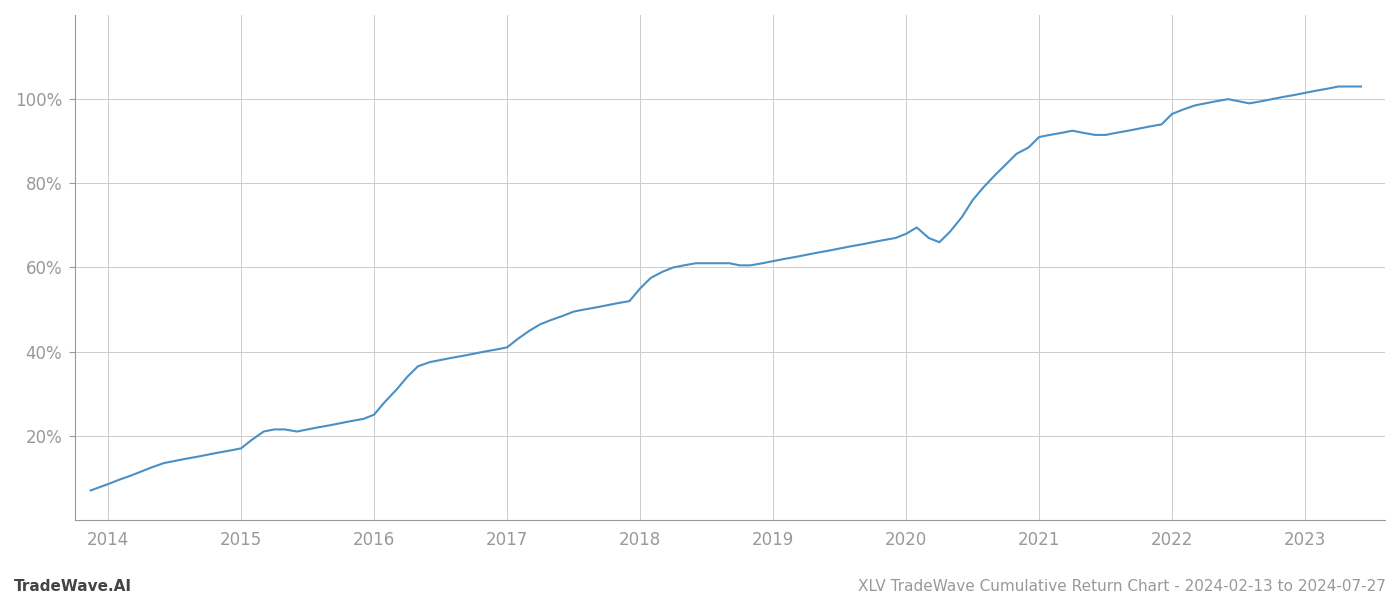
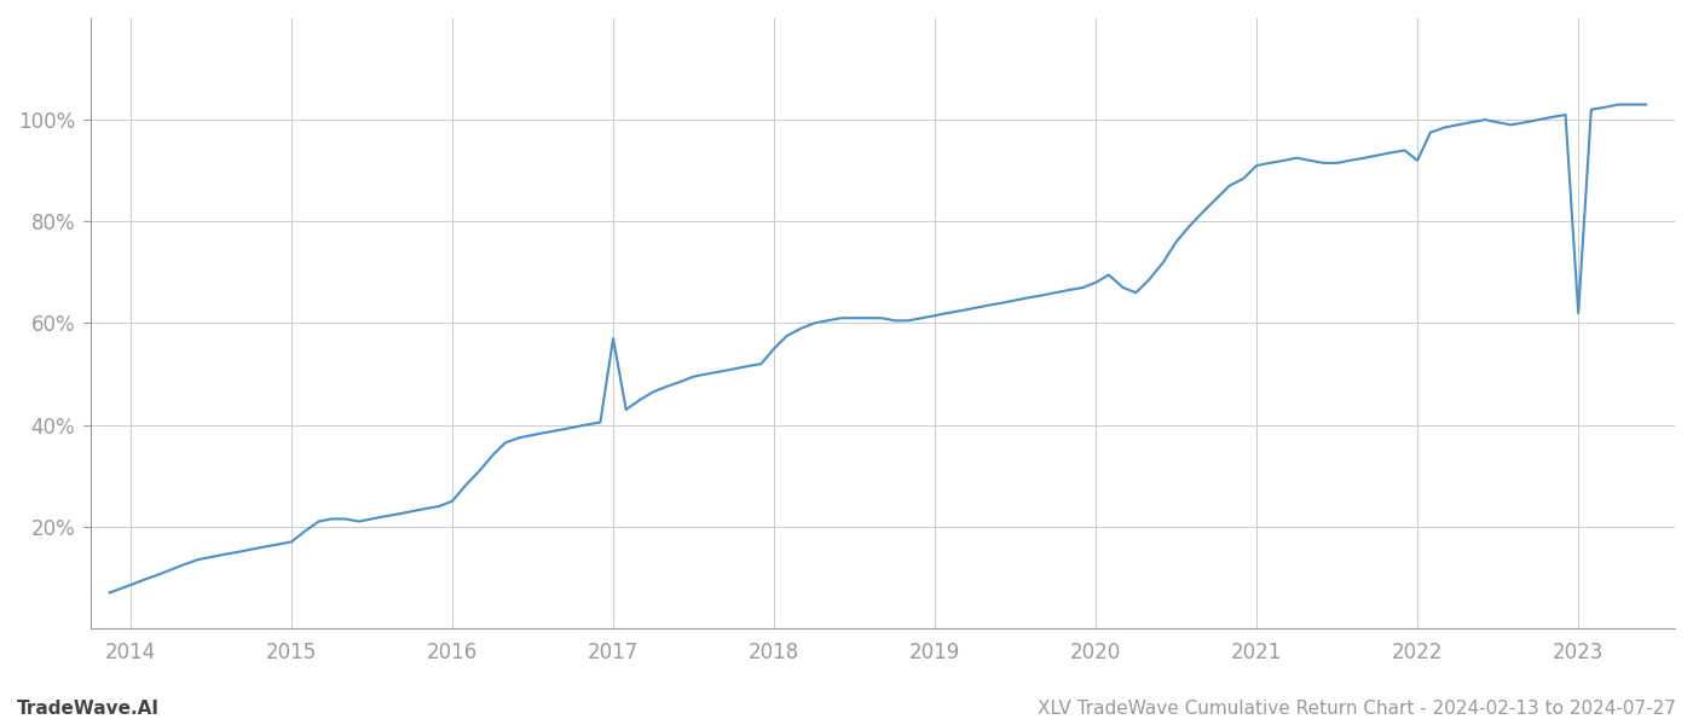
2017: 41.0% -> 57.0%
2022: 96.5% -> 92.0%
2023: 101.5% -> 62.0%
